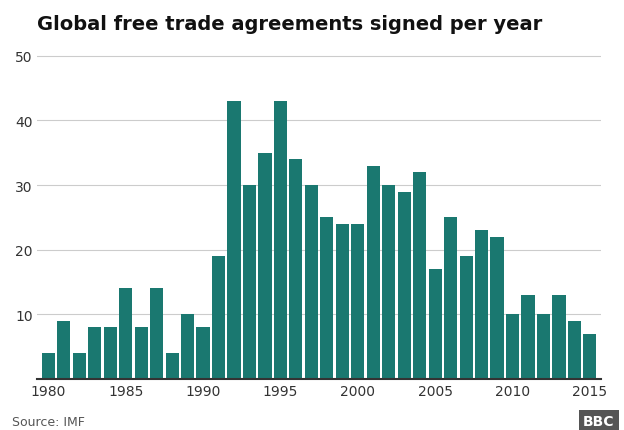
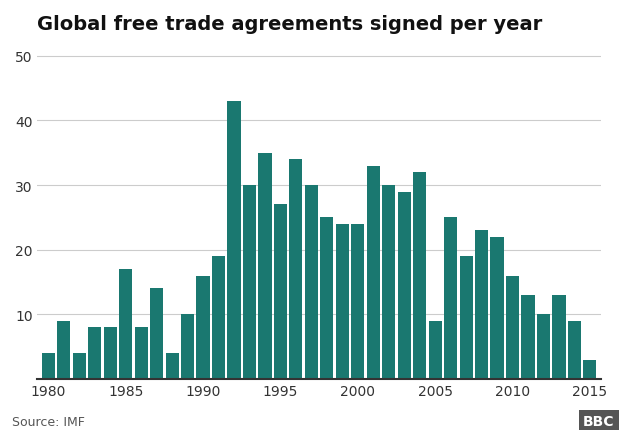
1985: 14 -> 17
1990: 8 -> 16
1995: 43 -> 27
2005: 17 -> 9
2010: 10 -> 16
2015: 7 -> 3
